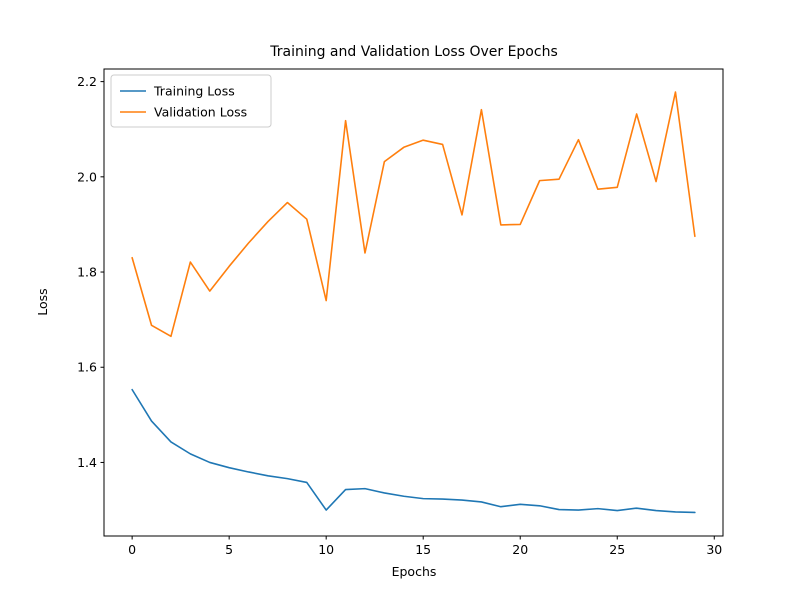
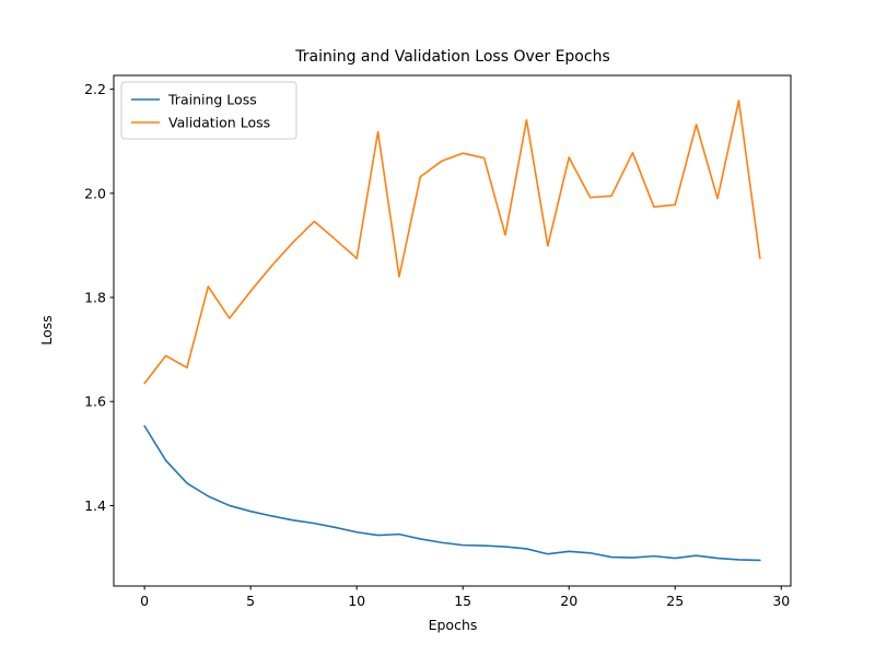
Validation Loss/0: 1.83 -> 1.64
Training Loss/10: 1.30 -> 1.35
Validation Loss/10: 1.74 -> 1.88
Validation Loss/20: 1.90 -> 2.07
